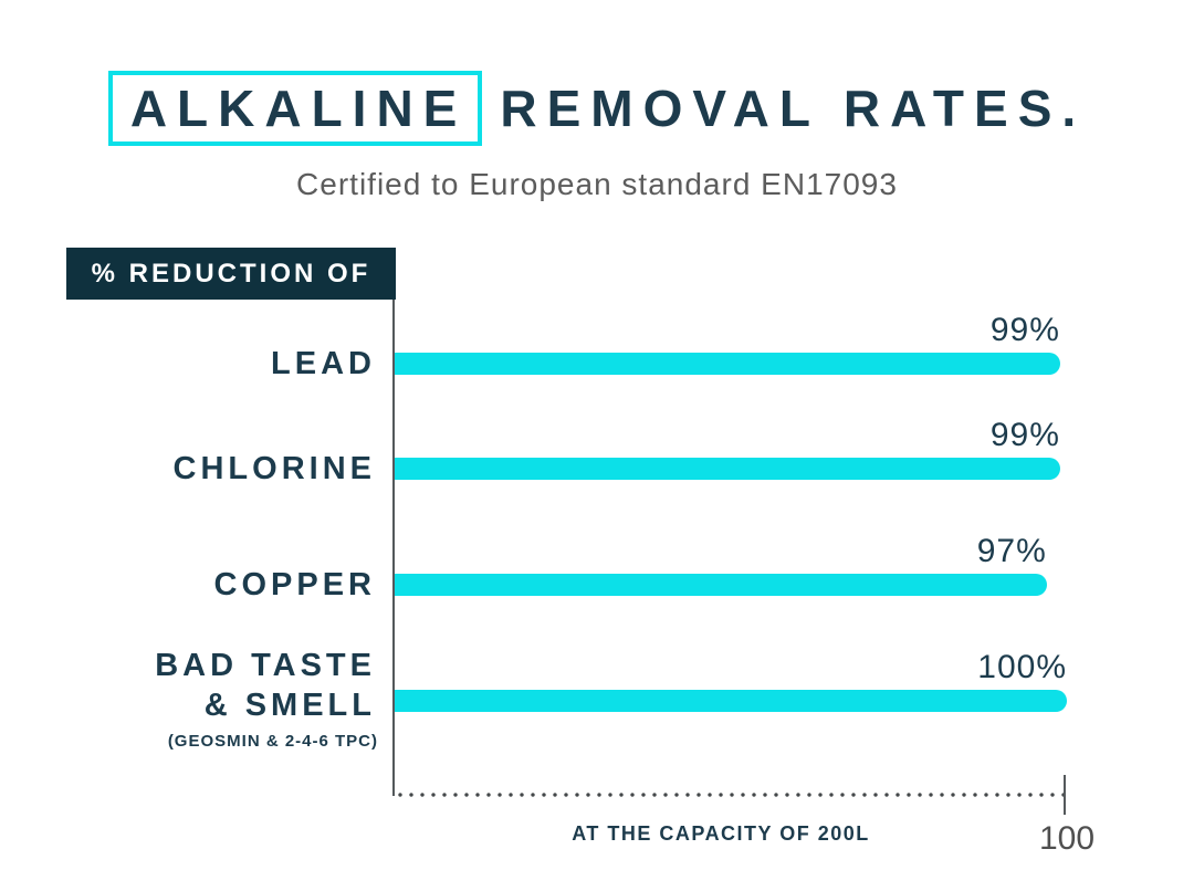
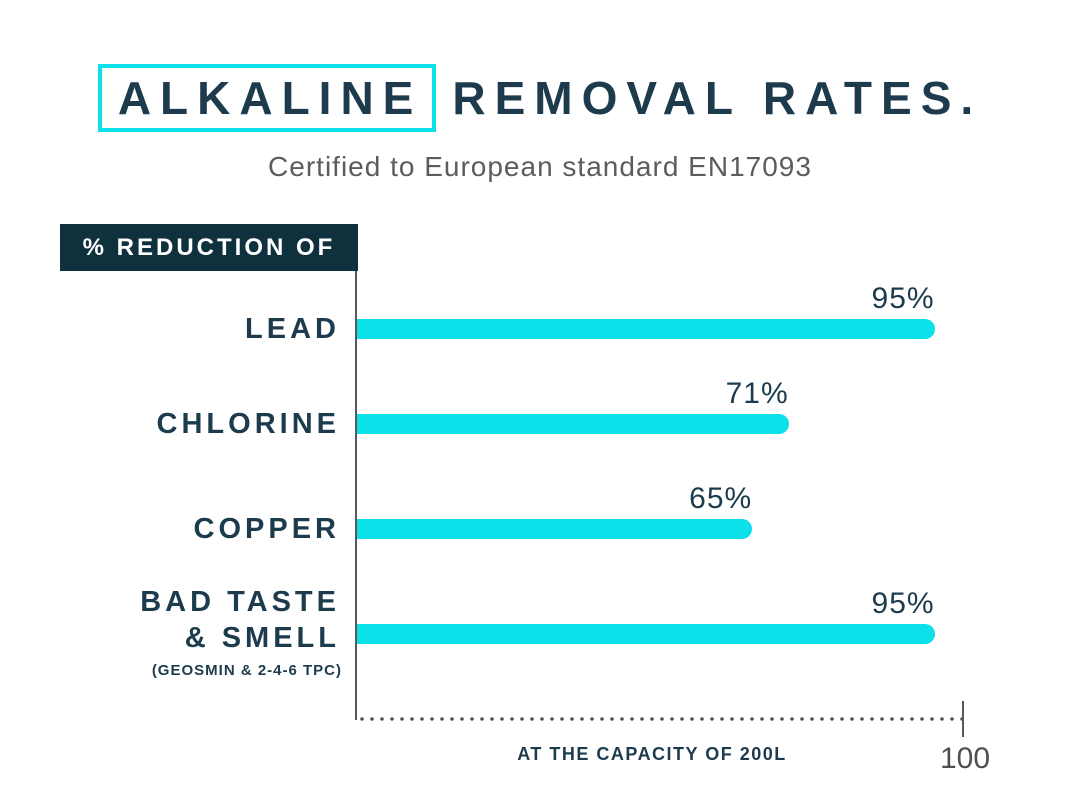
LEAD: 99% -> 95%
CHLORINE: 99% -> 71%
COPPER: 97% -> 65%
BAD TASTE & SMELL: 100% -> 95%
